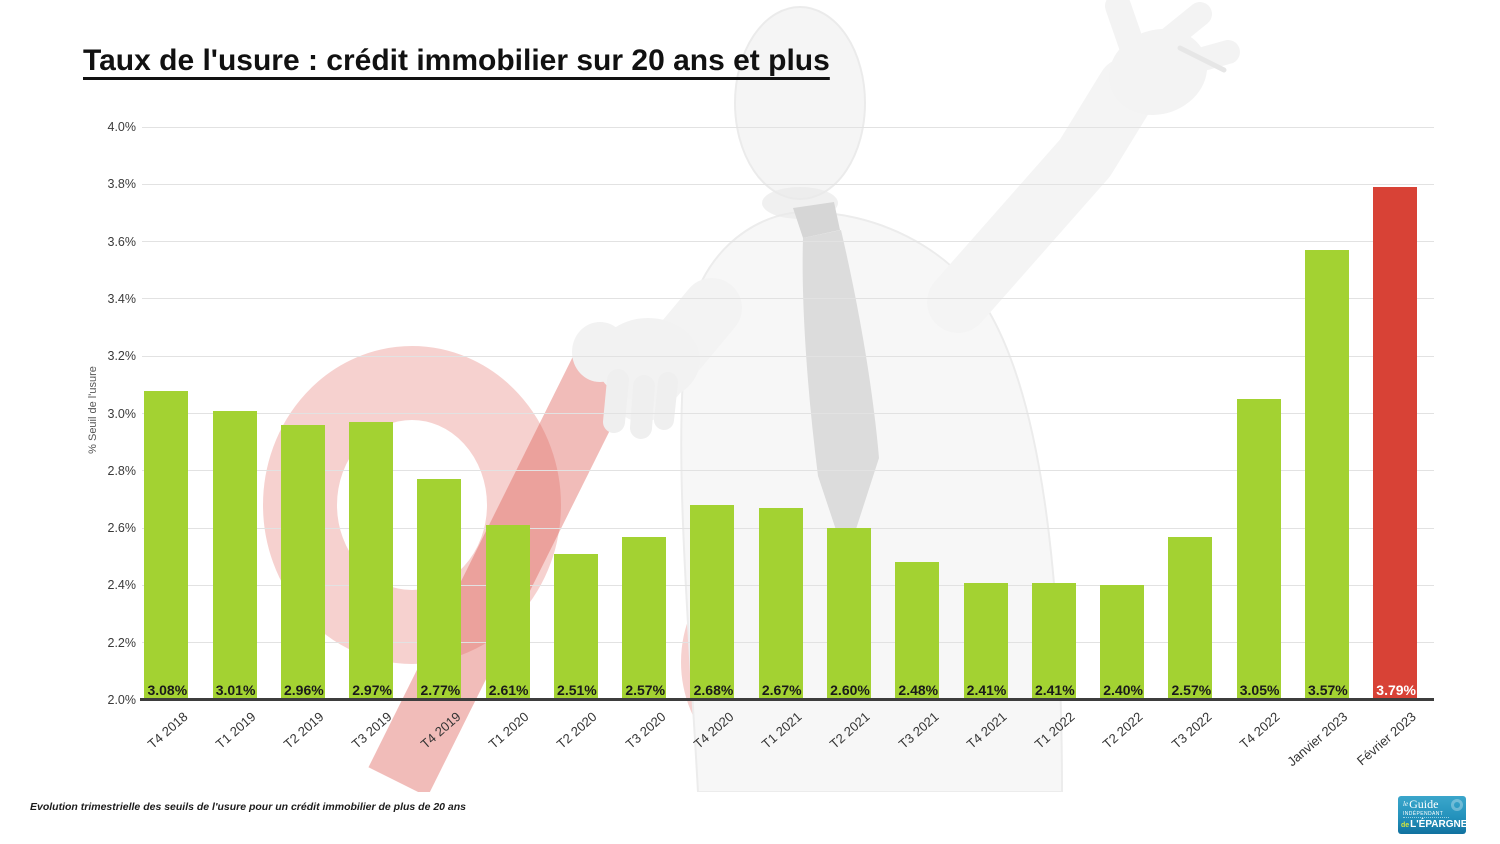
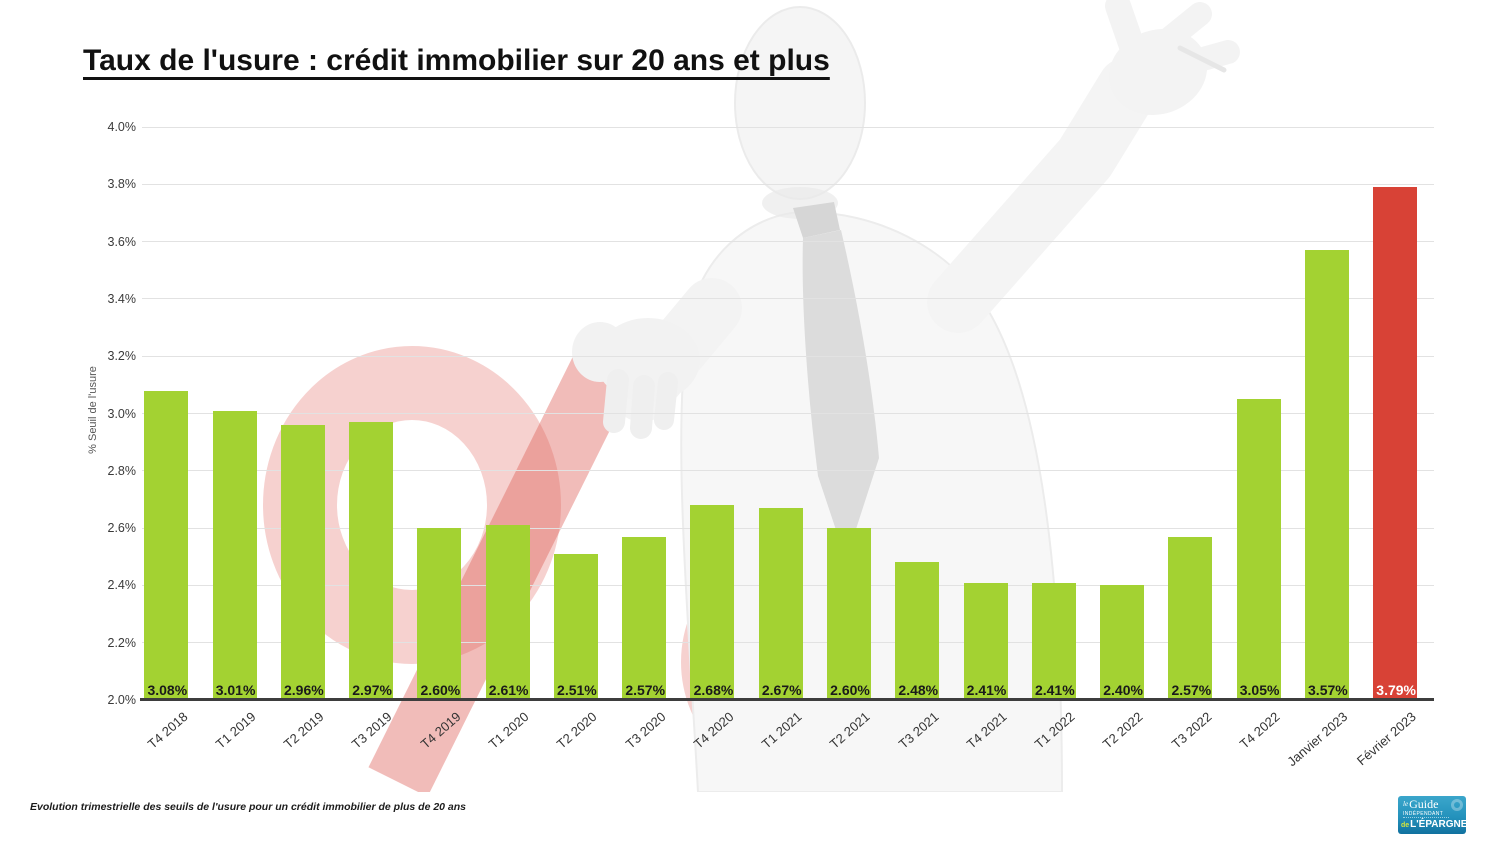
T4 2019: 2.77% -> 2.60%
